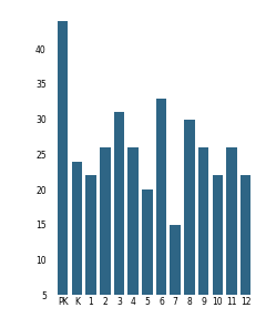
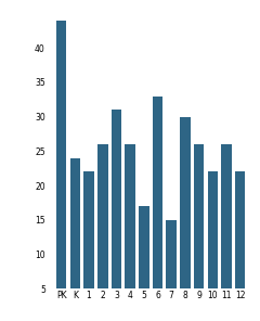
5: 20 -> 17
